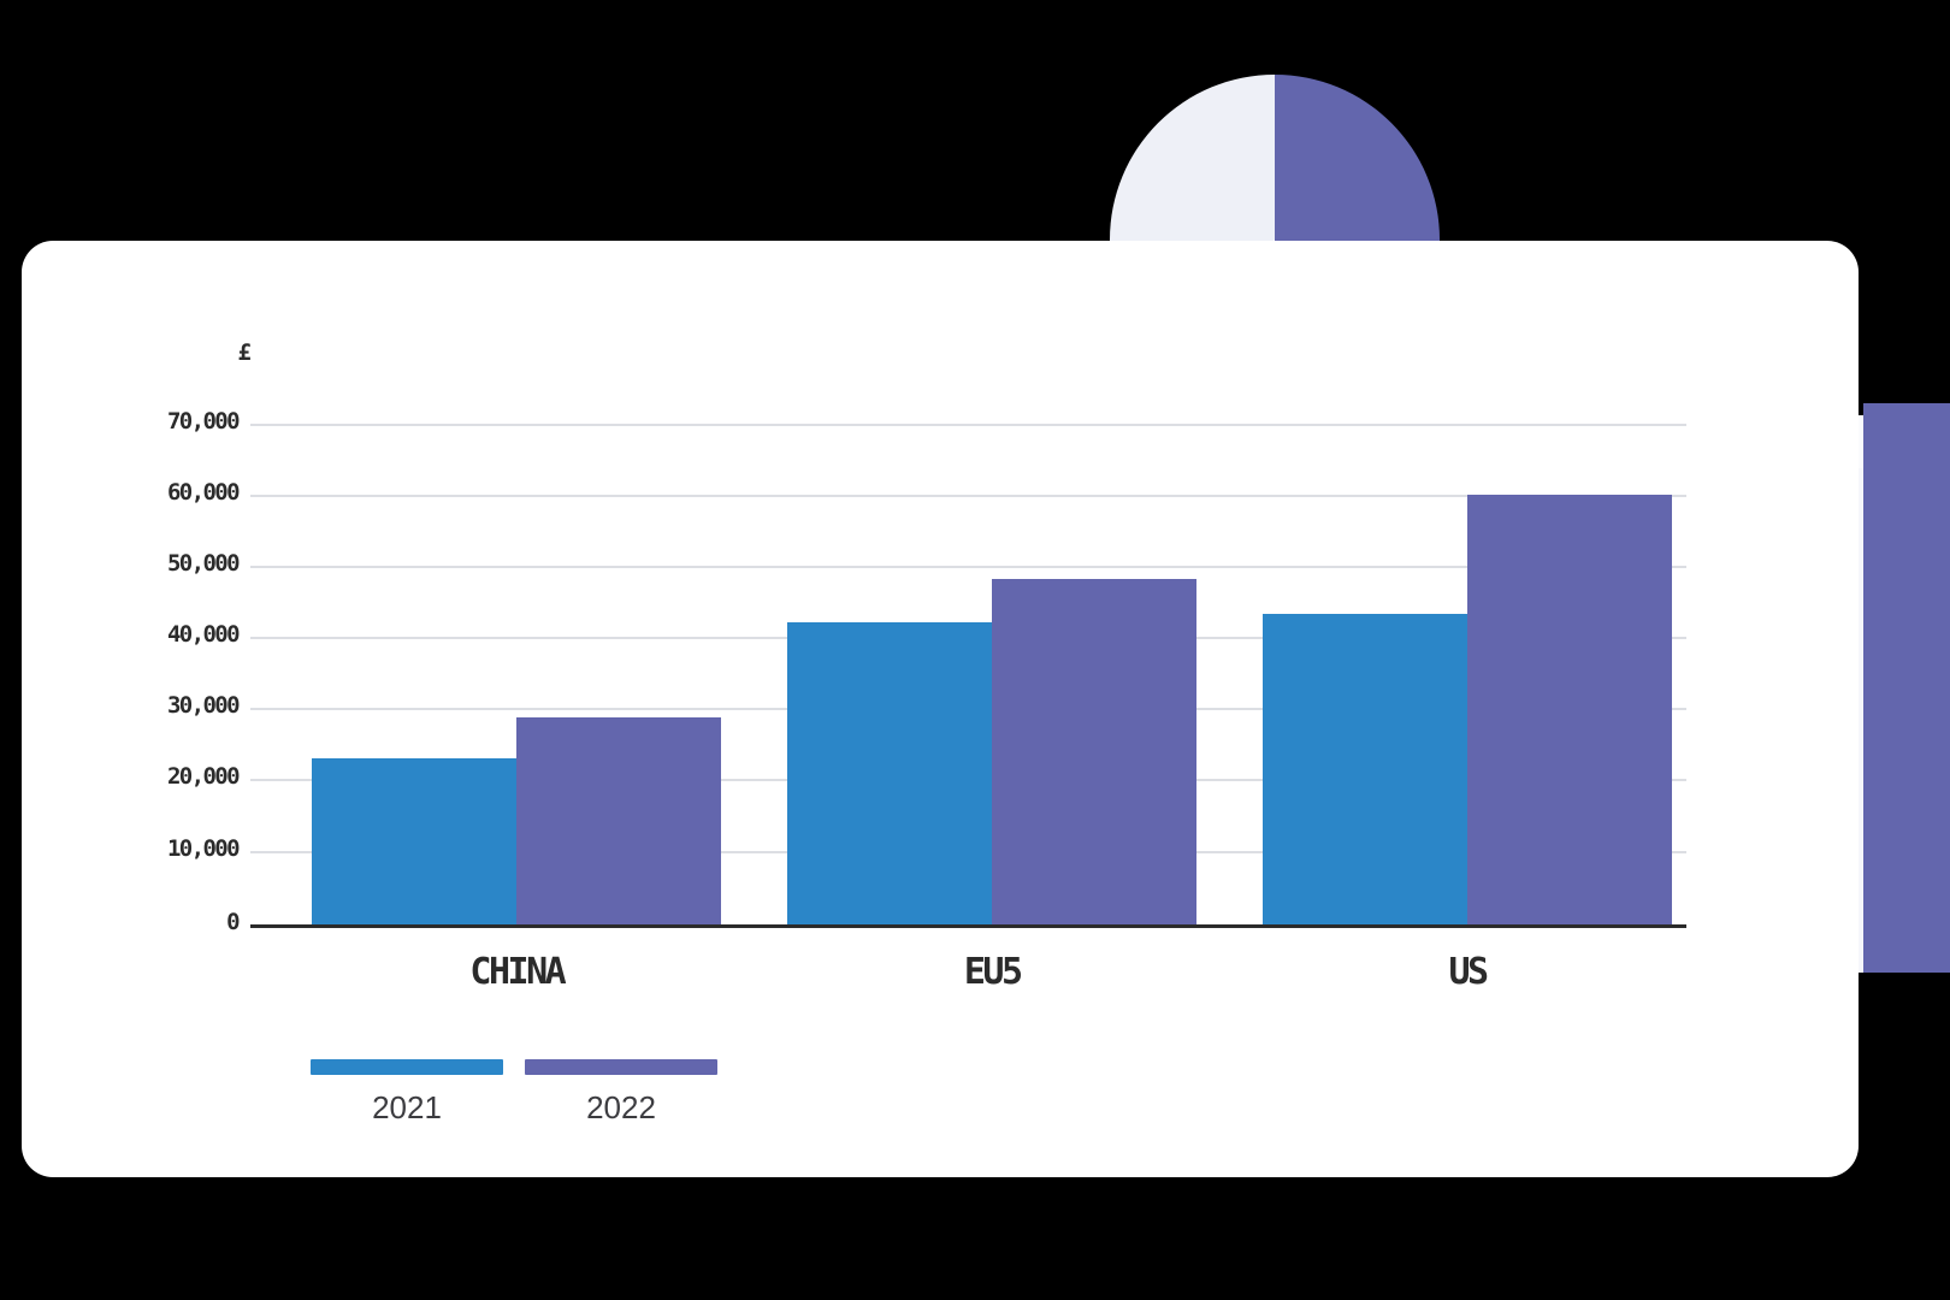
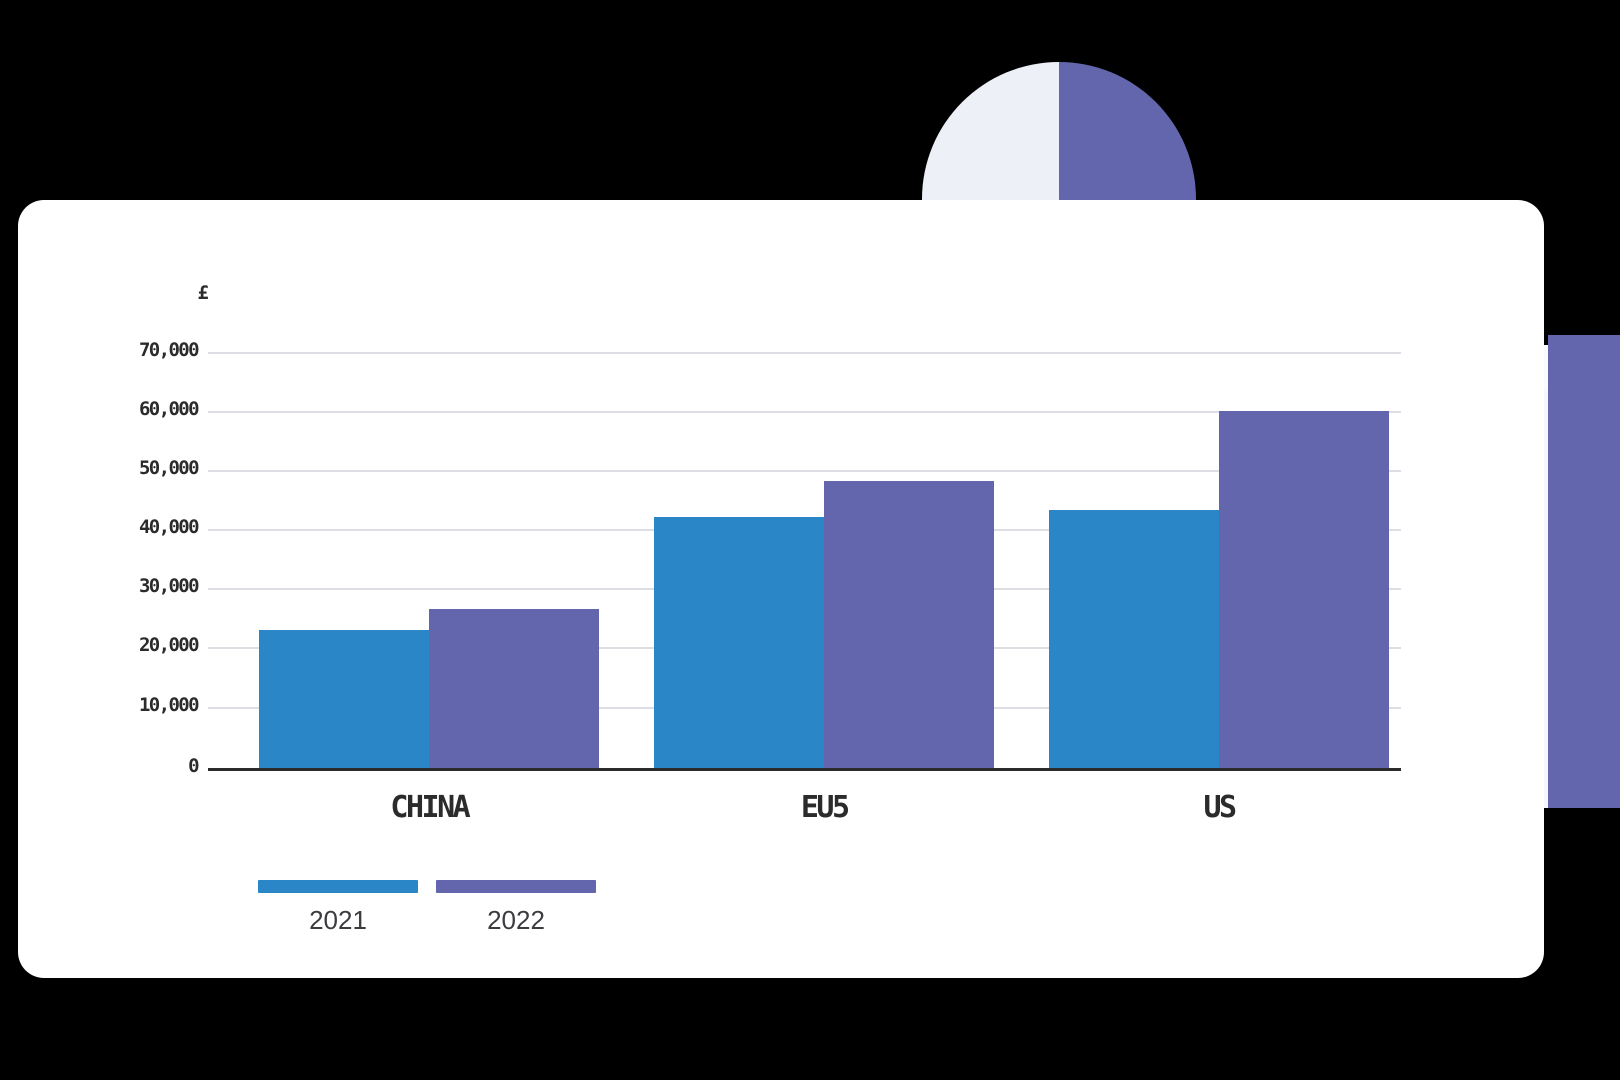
2022/CHINA: 29000 -> 27000
